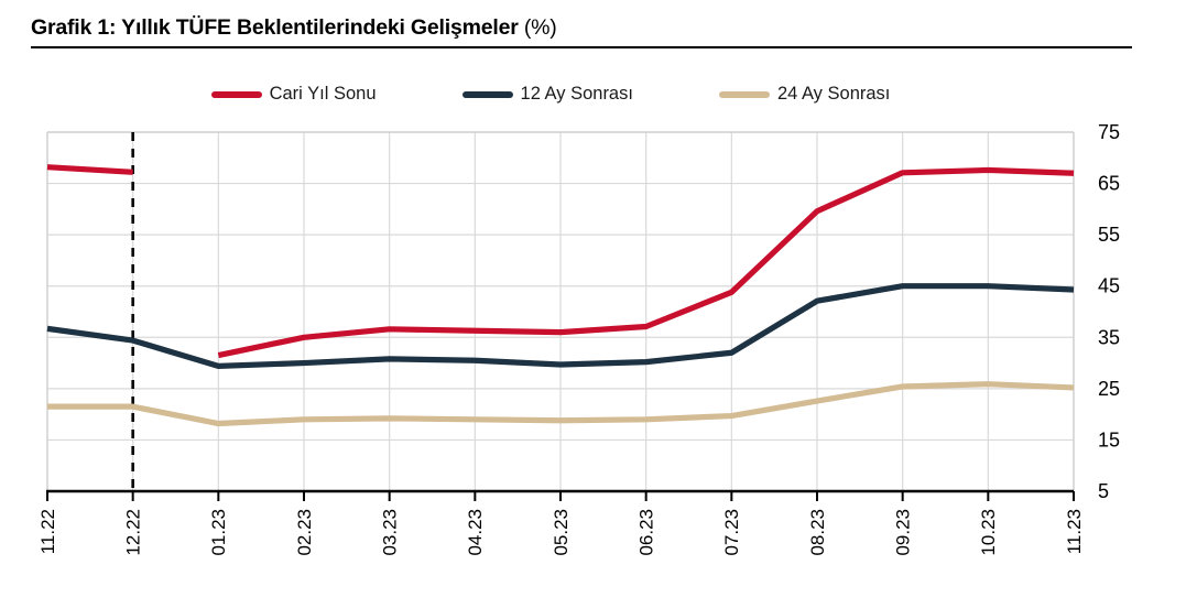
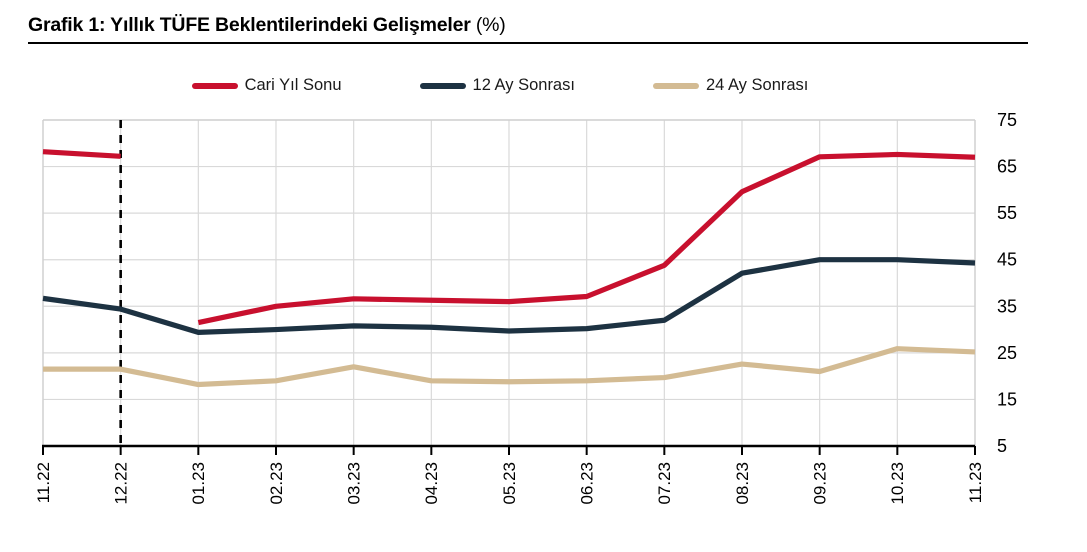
24 Ay Sonrası/03.23: 19 -> 22
24 Ay Sonrası/09.23: 25 -> 21
